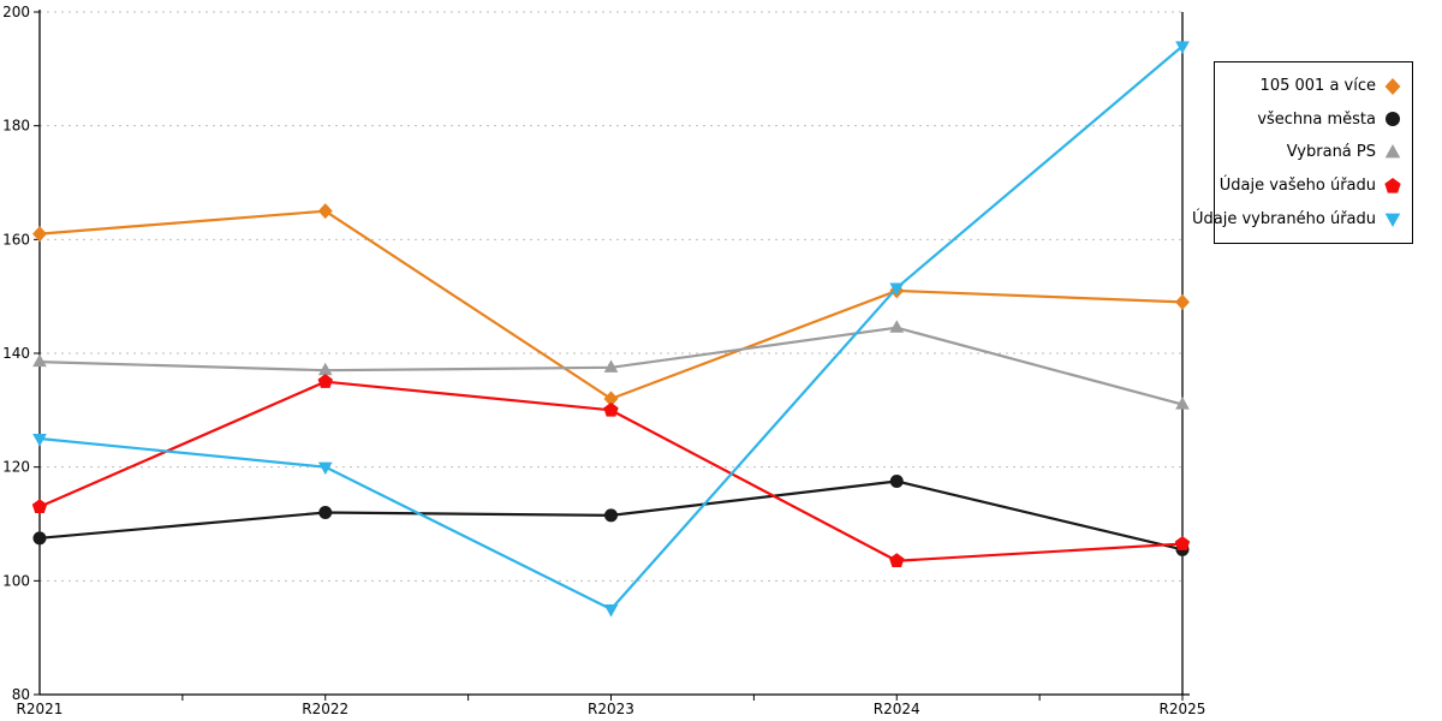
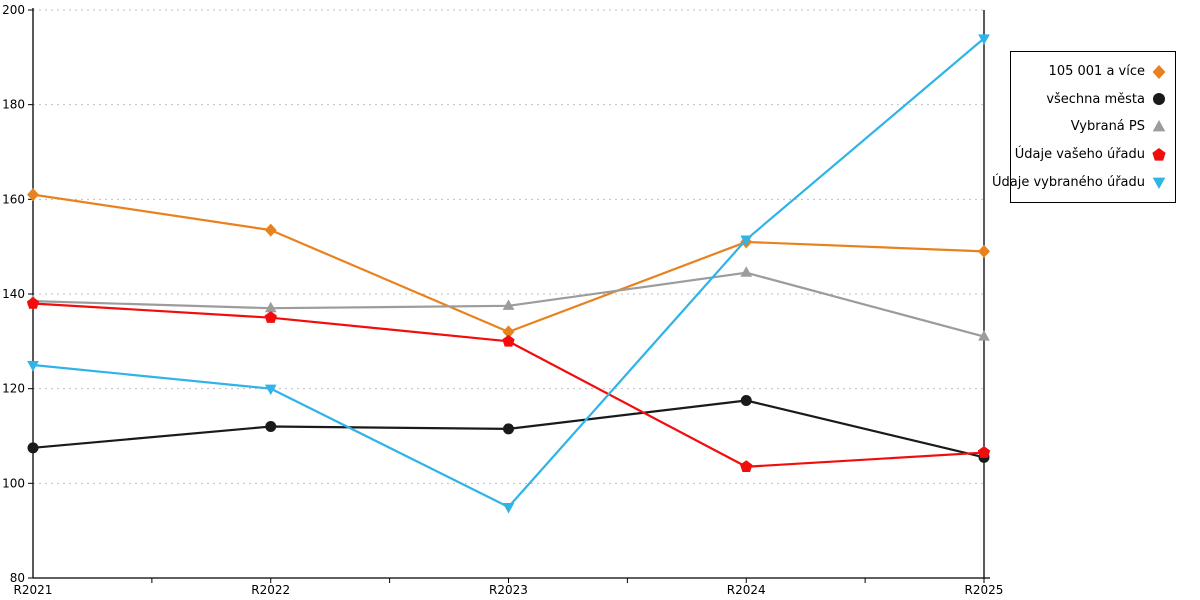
Údaje vašeho úřadu/R2021: 113 -> 138
105 001 a více/R2022: 165 -> 154
